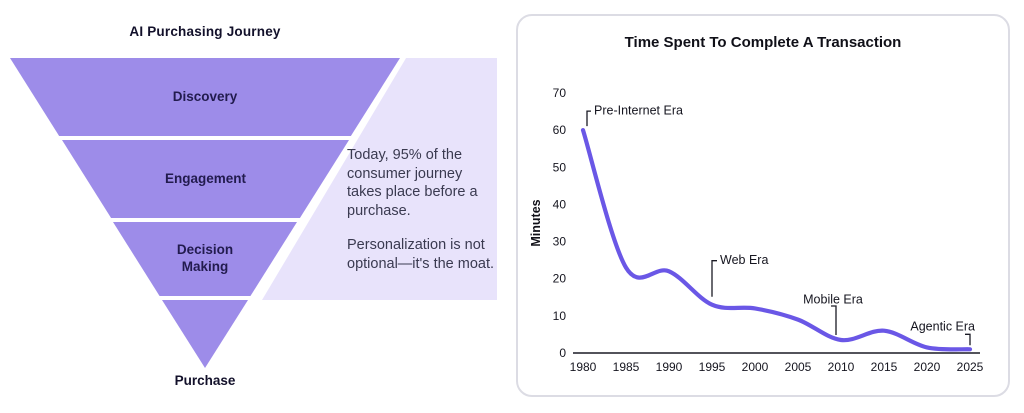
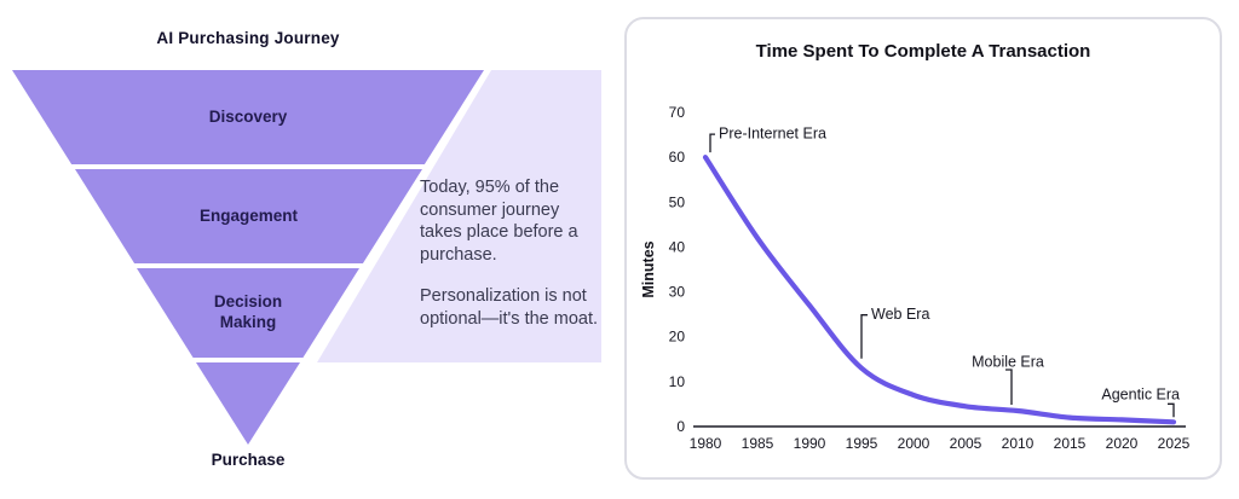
1985: 23 -> 42
1990: 22 -> 27
2000: 12 -> 7
2005: 9 -> 4
2015: 6 -> 2
